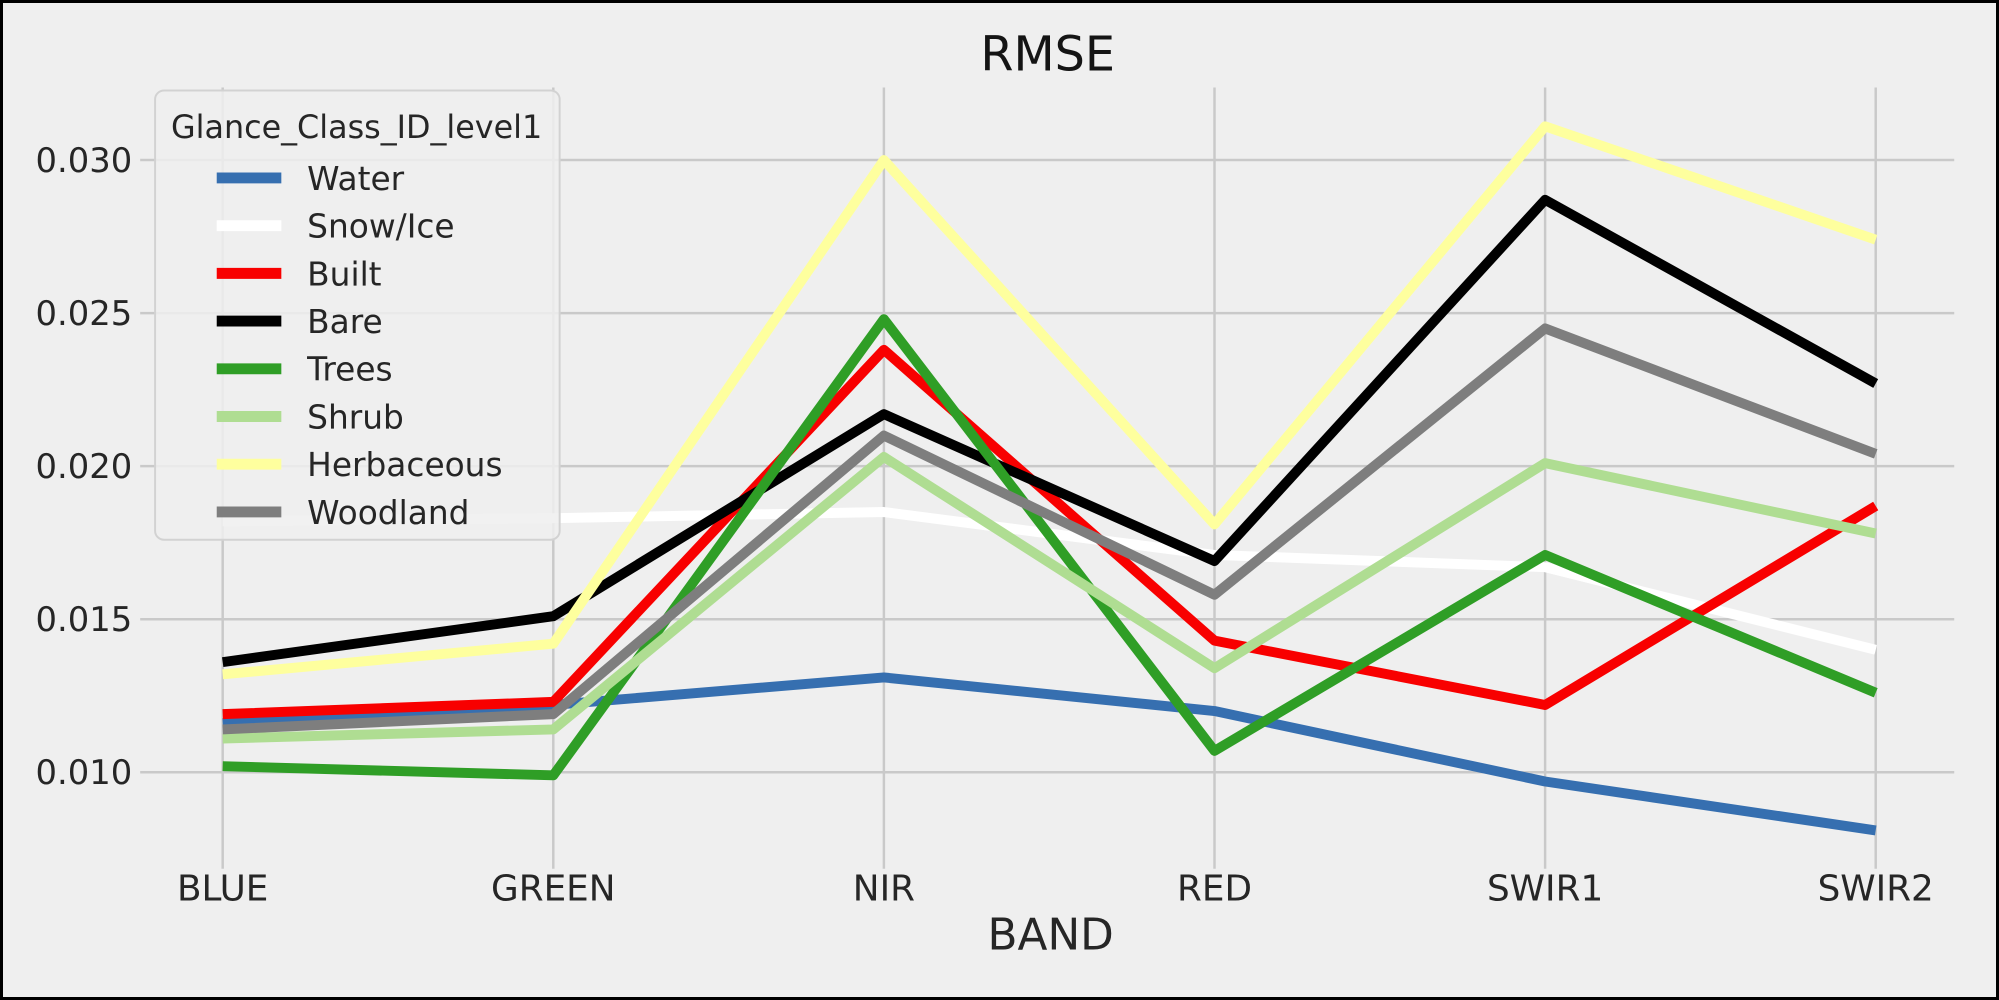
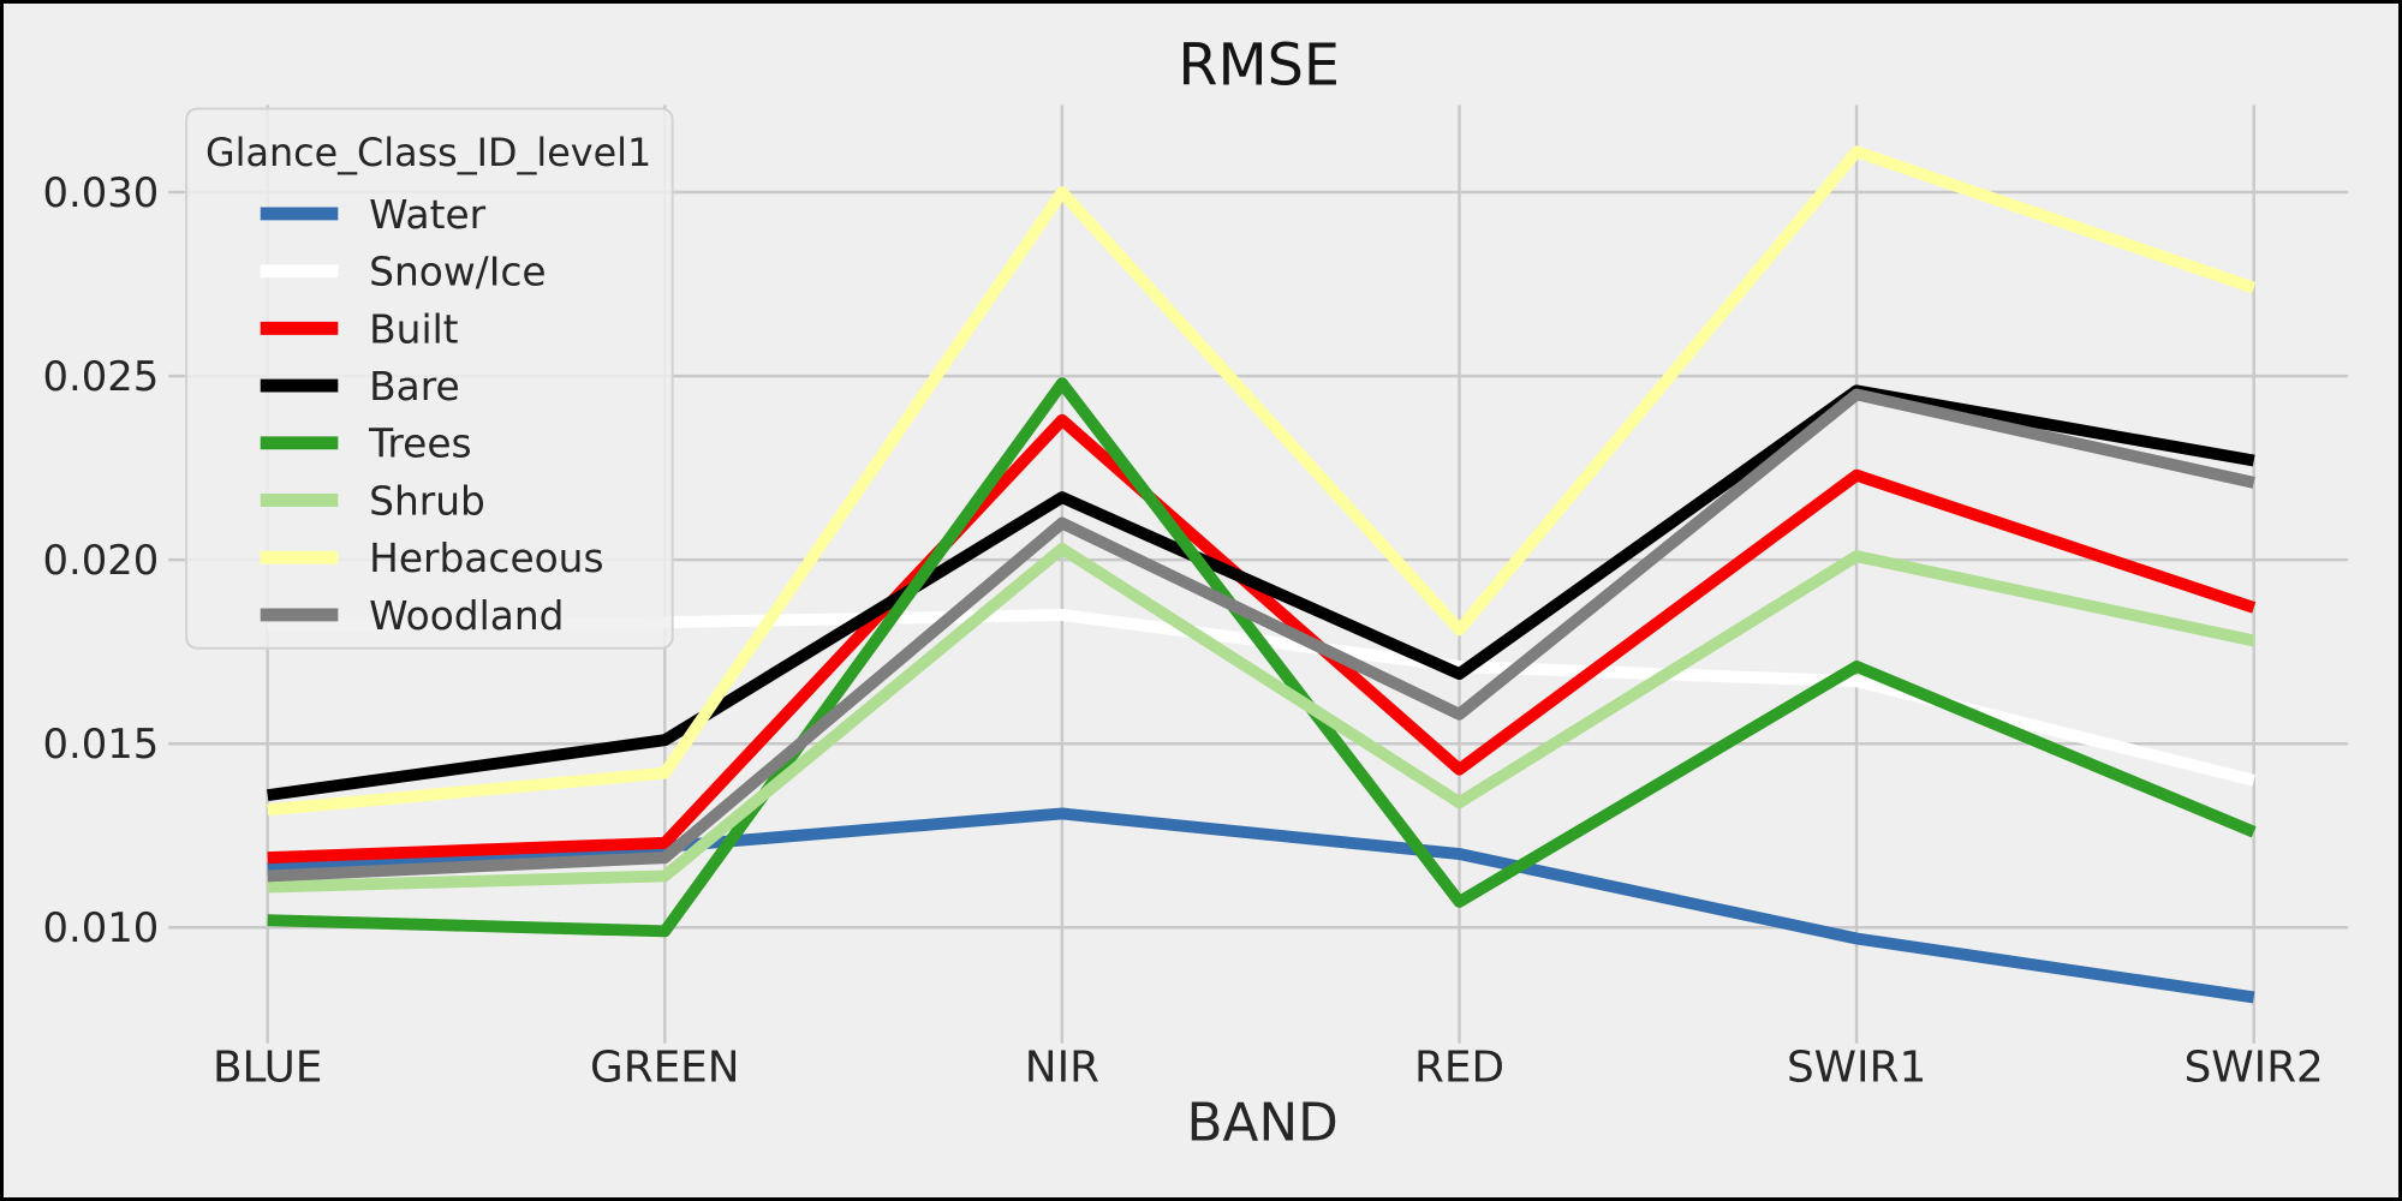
Built/SWIR1: 0.0122 -> 0.0223
Bare/SWIR1: 0.0287 -> 0.0246
Woodland/SWIR2: 0.0204 -> 0.0221
